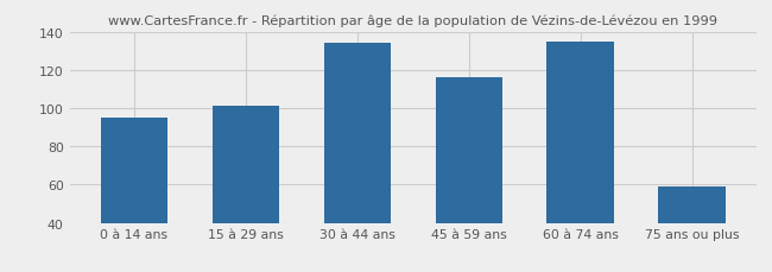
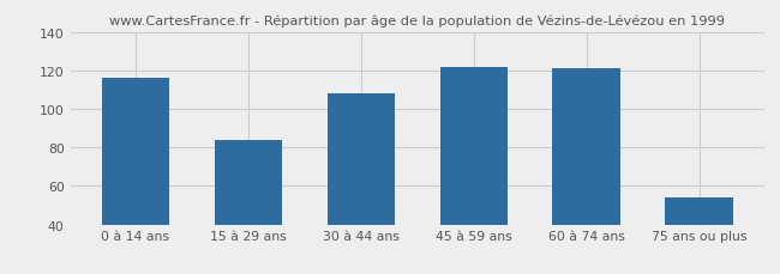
0 à 14 ans: 95 -> 116
15 à 29 ans: 101 -> 84
30 à 44 ans: 134 -> 108
45 à 59 ans: 116 -> 122
60 à 74 ans: 135 -> 121
75 ans ou plus: 59 -> 54
